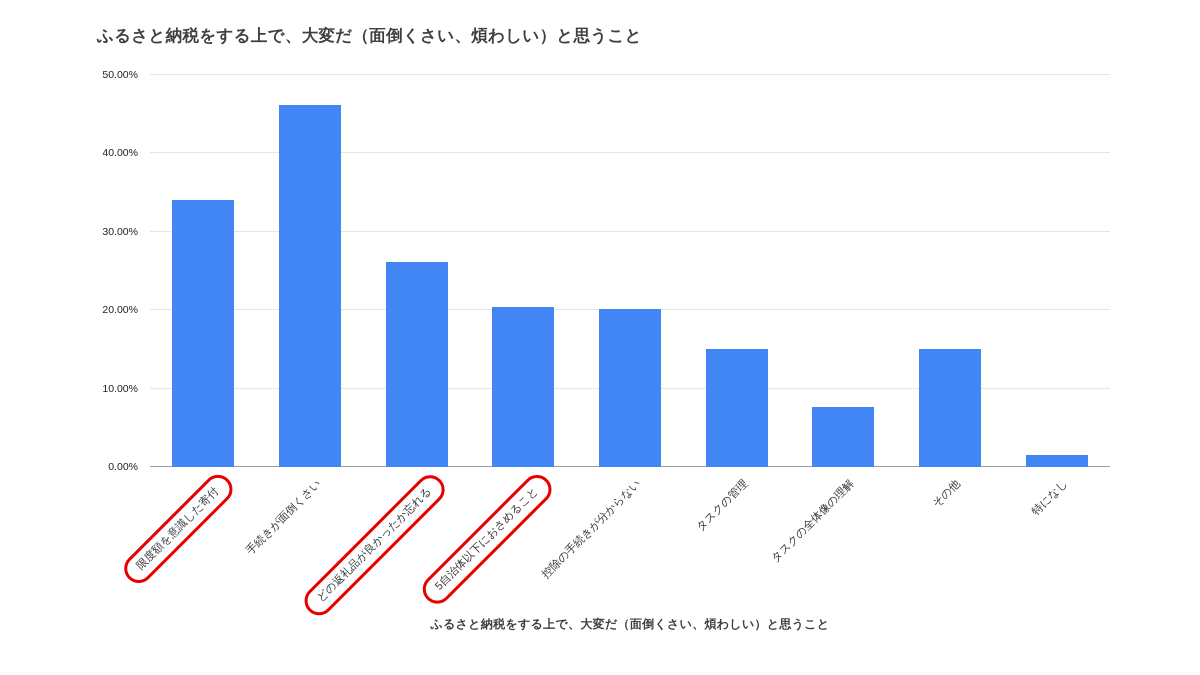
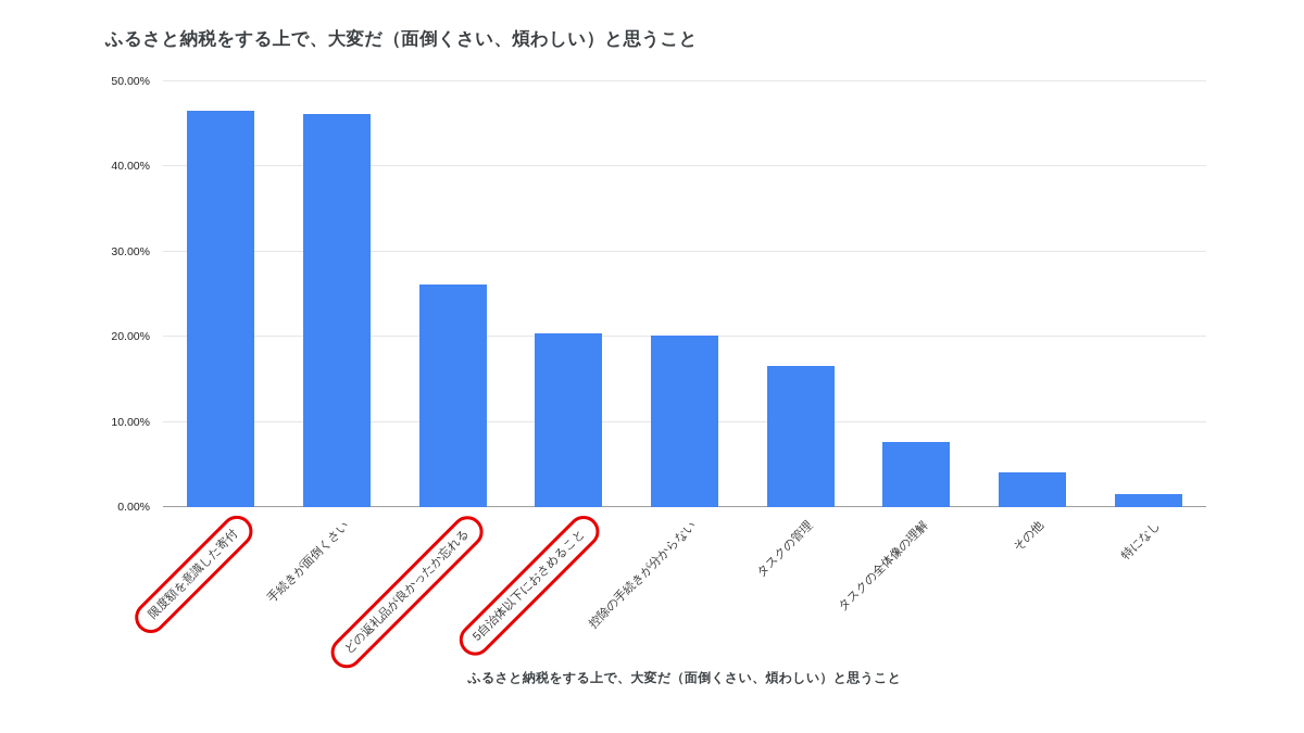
限度額を意識した寄付: 34% -> 46%
タスクの管理: 15% -> 17%
その他: 15% -> 4%
